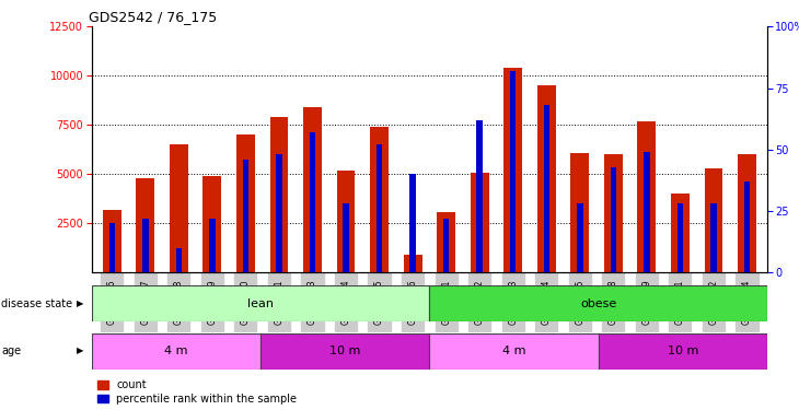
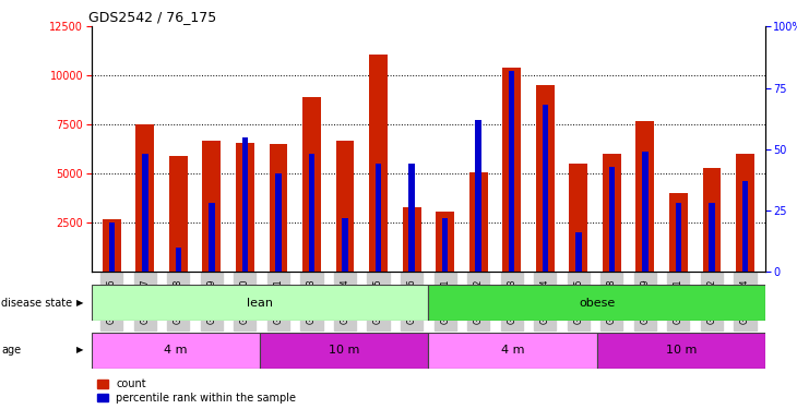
count/GSM62956: 3200 -> 2700
count/GSM62957: 4800 -> 7500
percentile rank within the sample/GSM62957: 22 -> 48
count/GSM62958: 6500 -> 5900
count/GSM62959: 4900 -> 6700
percentile rank within the sample/GSM62959: 22 -> 28
count/GSM62960: 7000 -> 6600
percentile rank within the sample/GSM62960: 46 -> 55
count/GSM63001: 7900 -> 6500
percentile rank within the sample/GSM63001: 48 -> 40
count/GSM63003: 8400 -> 8900
percentile rank within the sample/GSM63003: 57 -> 48
count/GSM63004: 5200 -> 6700
percentile rank within the sample/GSM63004: 28 -> 22
count/GSM63005: 7400 -> 11100
percentile rank within the sample/GSM63005: 52 -> 44
count/GSM63006: 900 -> 3300
percentile rank within the sample/GSM63006: 40 -> 44
count/GSM62955: 6100 -> 5500
percentile rank within the sample/GSM62955: 28 -> 16
